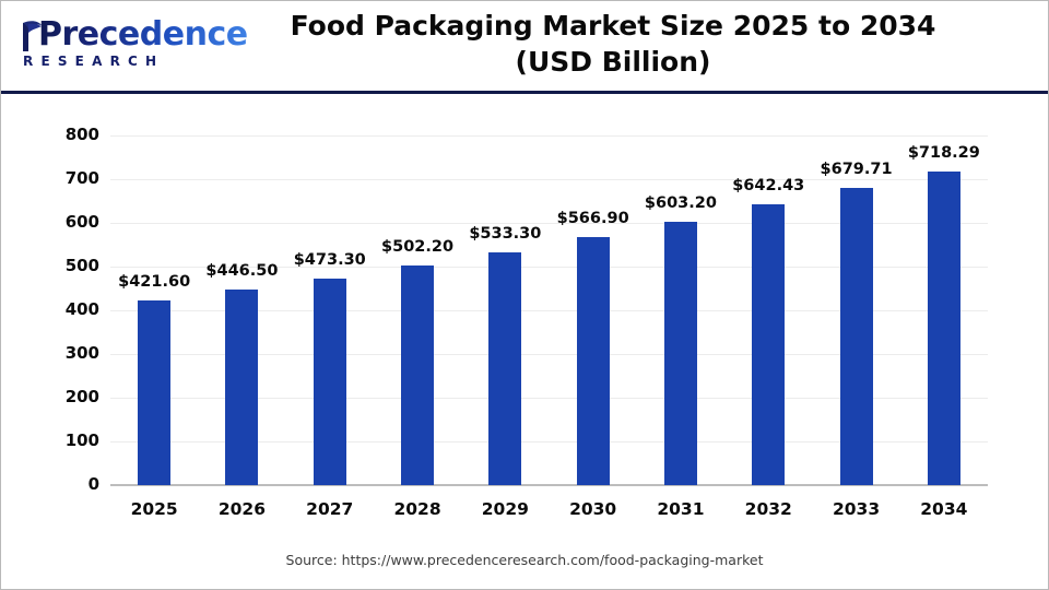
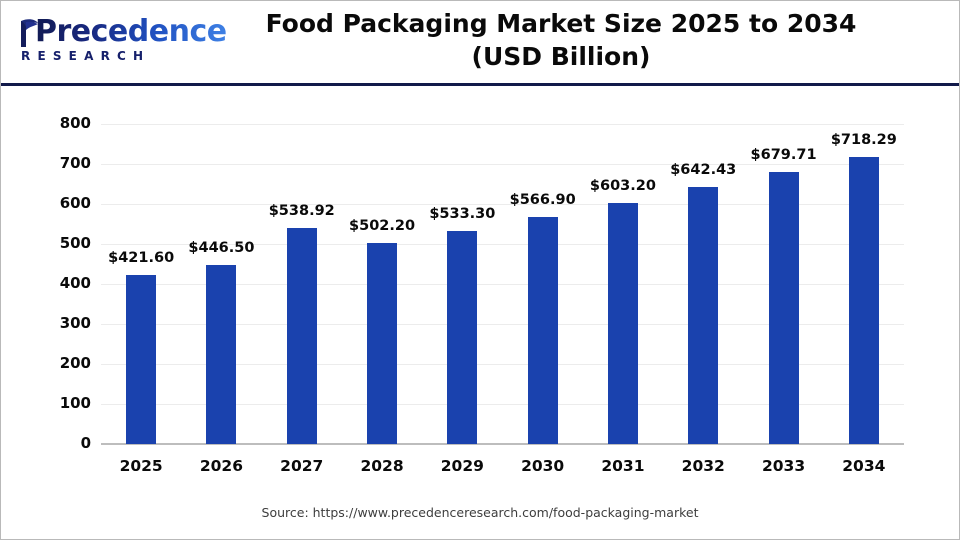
2027: $473.30 -> $538.92
